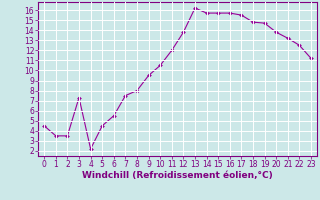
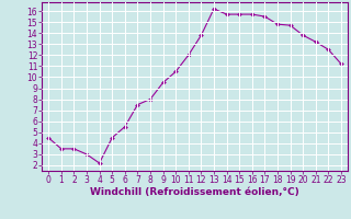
3: 7.3 -> 3.0
